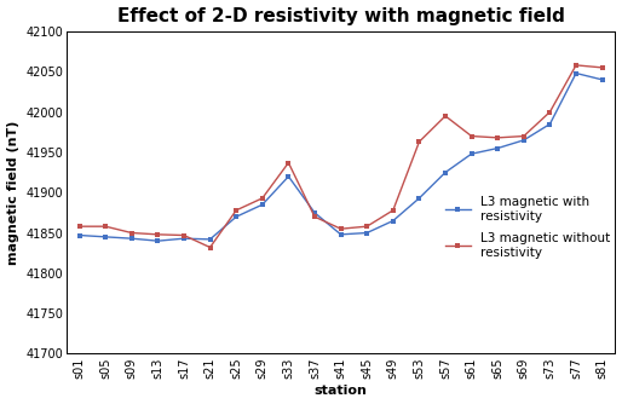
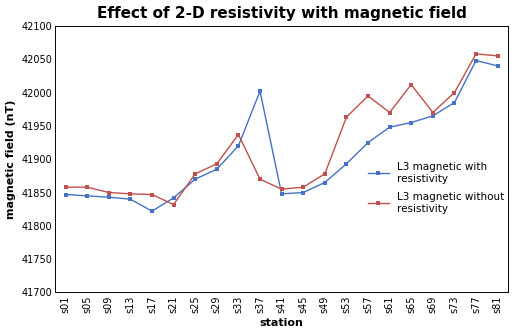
L3 magnetic with resistivity/s17: 41843 -> 41822
L3 magnetic with resistivity/s37: 41875 -> 42002
L3 magnetic without resistivity/s65: 41968 -> 42012
